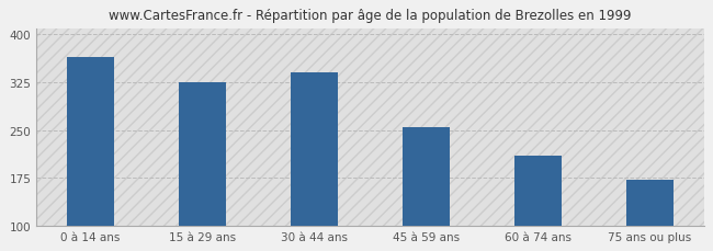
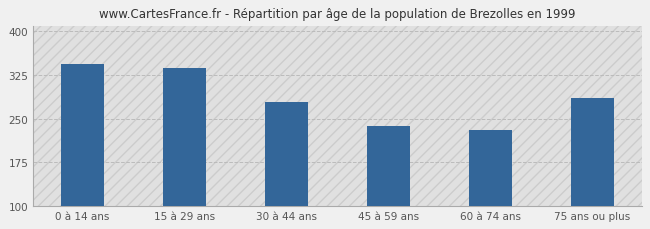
0 à 14 ans: 365 -> 344
15 à 29 ans: 325 -> 338
30 à 44 ans: 340 -> 278
45 à 59 ans: 255 -> 238
60 à 74 ans: 210 -> 230
75 ans ou plus: 172 -> 286
